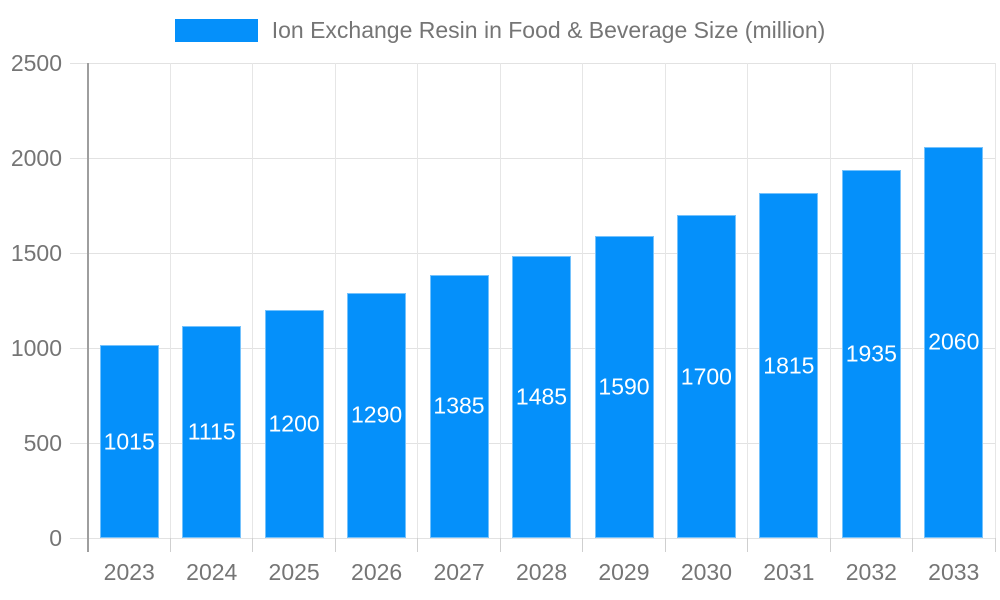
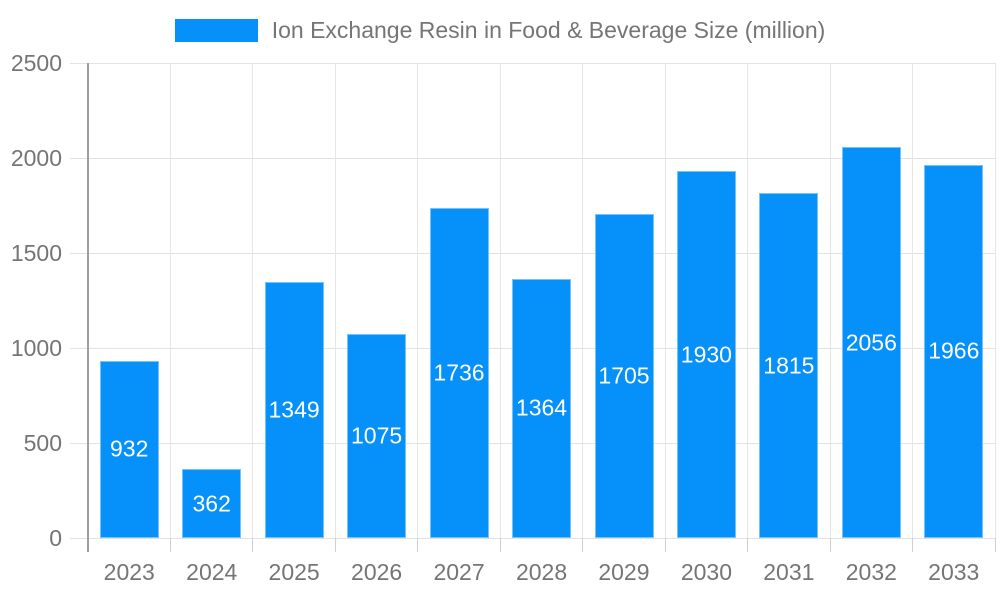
2023: 1015 -> 932
2024: 1115 -> 362
2025: 1200 -> 1349
2026: 1290 -> 1075
2027: 1385 -> 1736
2028: 1485 -> 1364
2029: 1590 -> 1705
2030: 1700 -> 1930
2032: 1935 -> 2056
2033: 2060 -> 1966
